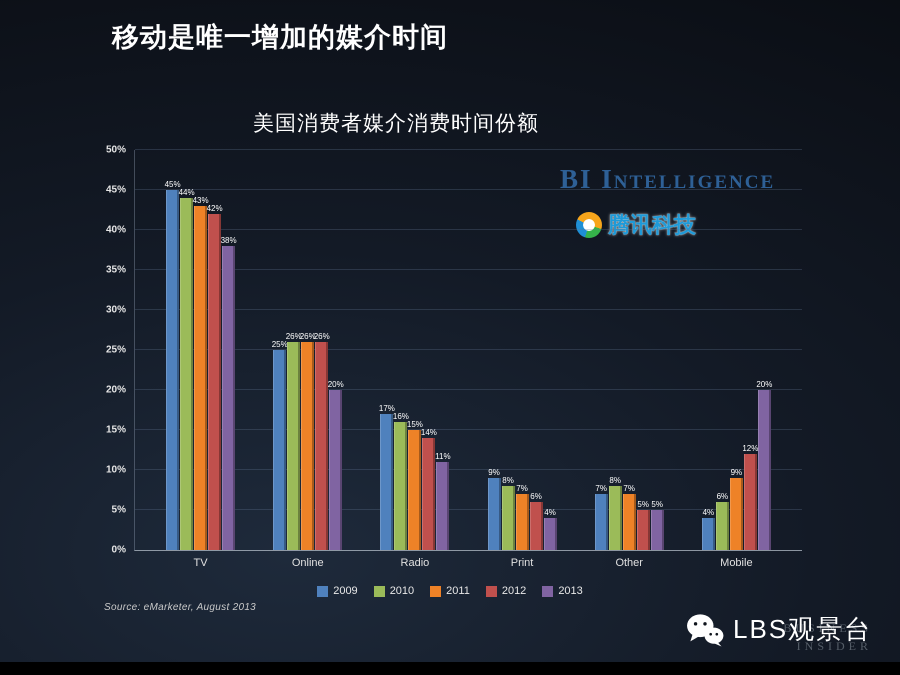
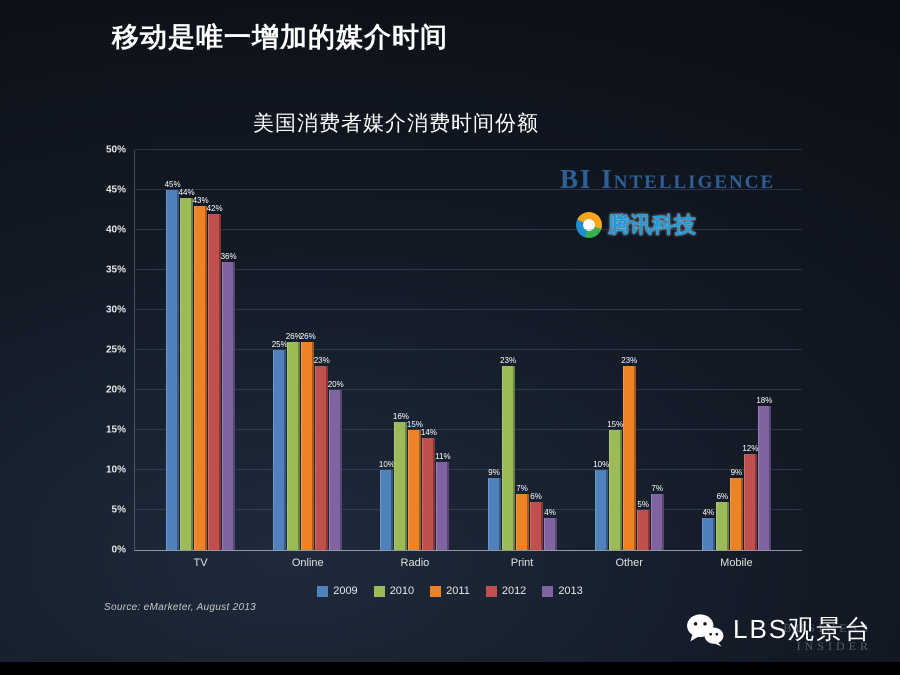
2013/TV: 38% -> 36%
2012/Online: 26% -> 23%
2009/Radio: 17% -> 10%
2010/Print: 8% -> 23%
2009/Other: 7% -> 10%
2010/Other: 8% -> 15%
2011/Other: 7% -> 23%
2013/Other: 5% -> 7%
2013/Mobile: 20% -> 18%
